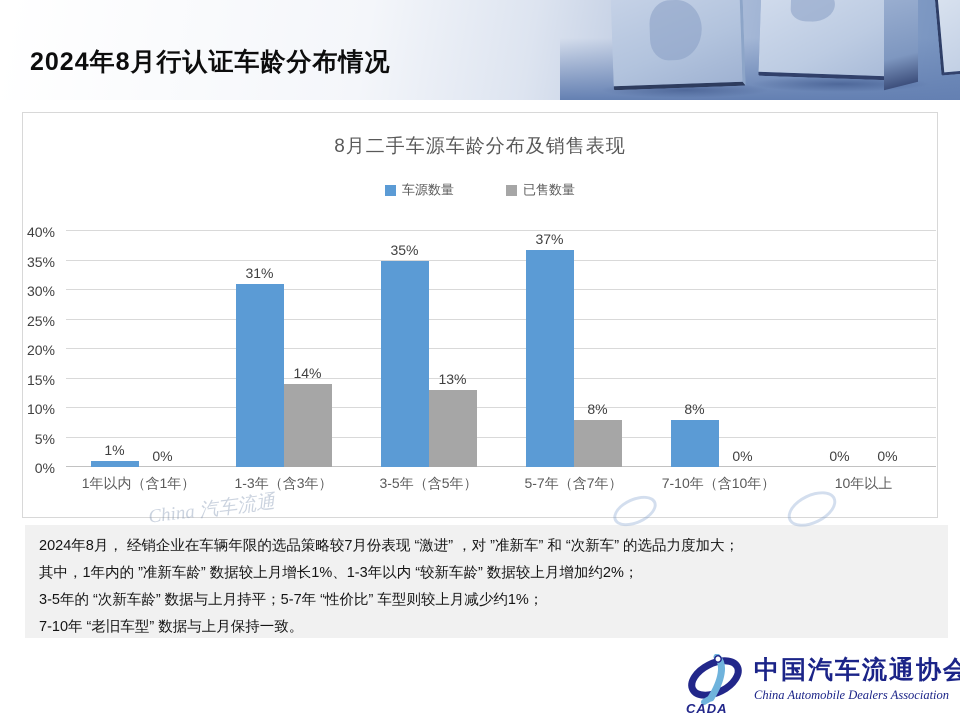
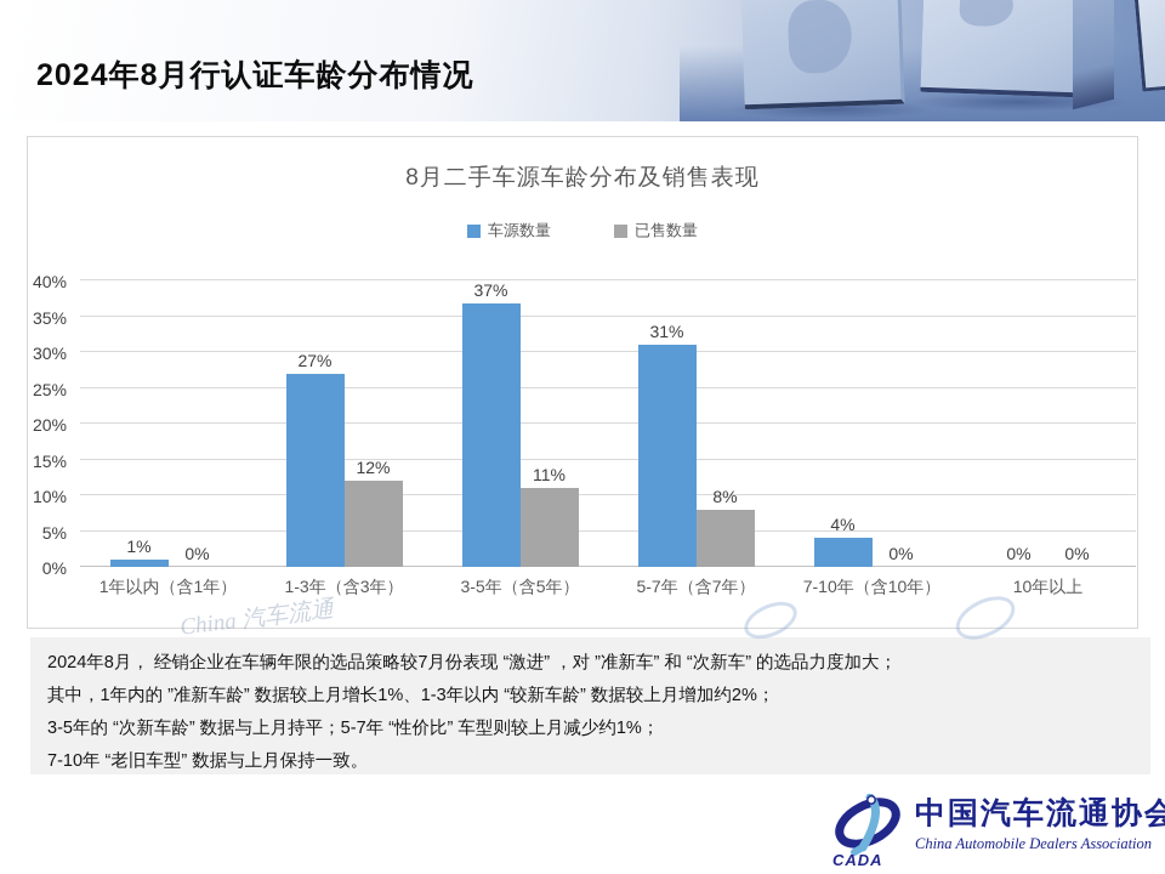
车源数量/1-3年（含3年）: 31% -> 27%
已售数量/1-3年（含3年）: 14% -> 12%
车源数量/3-5年（含5年）: 35% -> 37%
已售数量/3-5年（含5年）: 13% -> 11%
车源数量/5-7年（含7年）: 37% -> 31%
车源数量/7-10年（含10年）: 8% -> 4%
